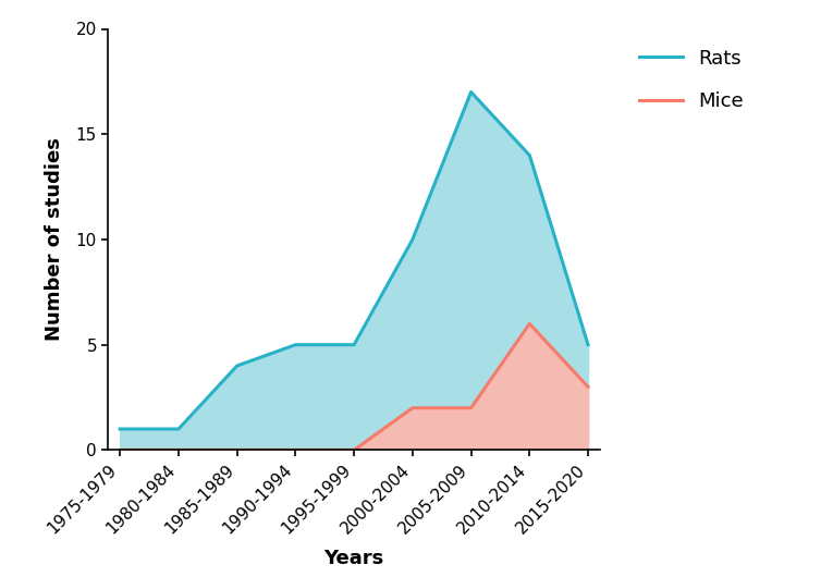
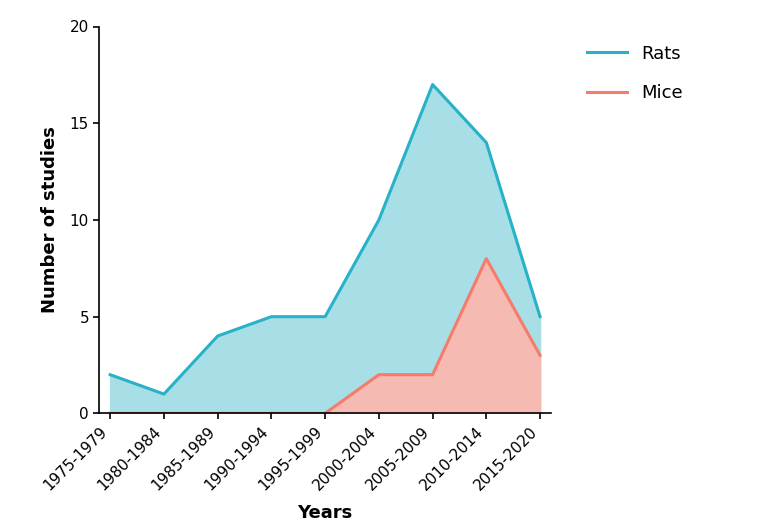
Rats/1975-1979: 1 -> 2
Mice/2010-2014: 6 -> 8
